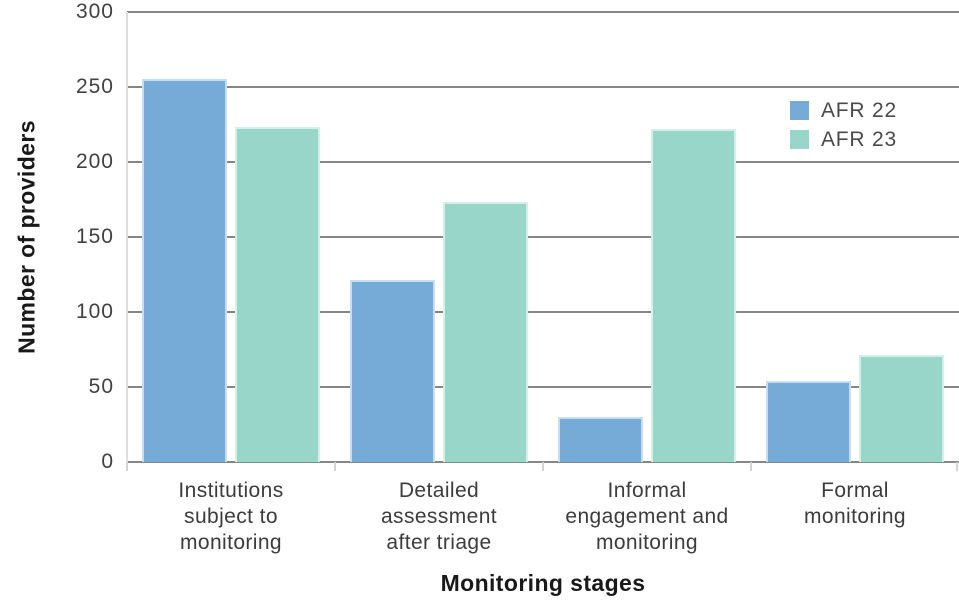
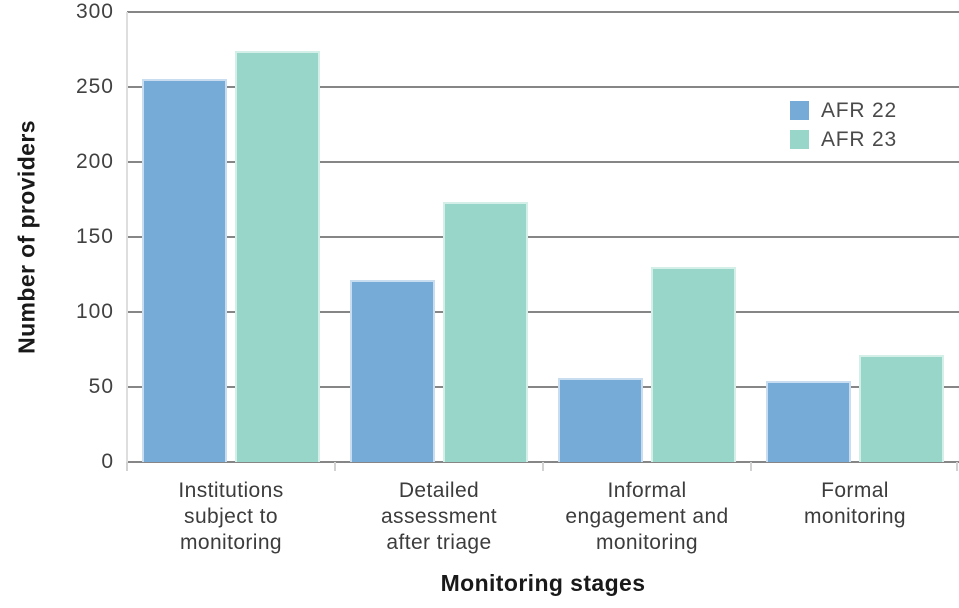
AFR 23/Institutions subject to monitoring: 223 -> 274
AFR 22/Informal engagement and monitoring: 30 -> 56
AFR 23/Informal engagement and monitoring: 222 -> 130
